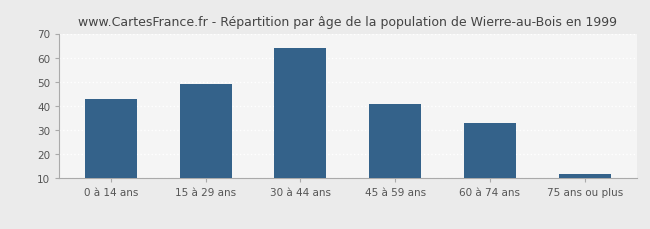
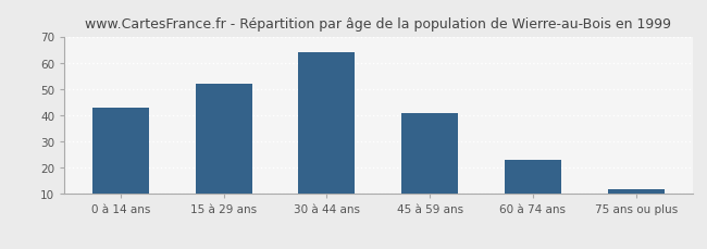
15 à 29 ans: 49 -> 52
60 à 74 ans: 33 -> 23
